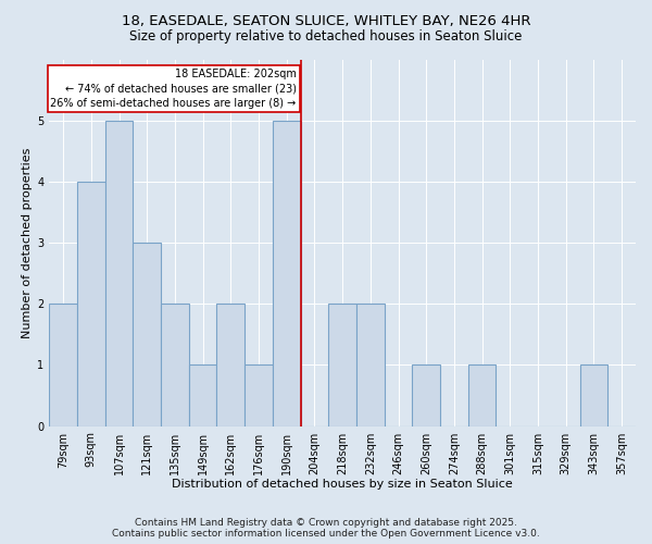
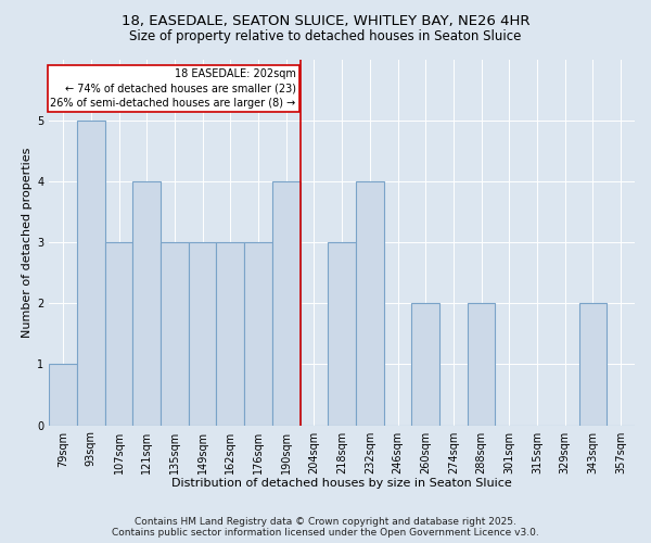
79sqm: 2 -> 1
93sqm: 4 -> 5
107sqm: 5 -> 3
121sqm: 3 -> 4
135sqm: 2 -> 3
149sqm: 1 -> 3
162sqm: 2 -> 3
176sqm: 1 -> 3
190sqm: 5 -> 4
218sqm: 2 -> 3
232sqm: 2 -> 4
260sqm: 1 -> 2
288sqm: 1 -> 2
343sqm: 1 -> 2
